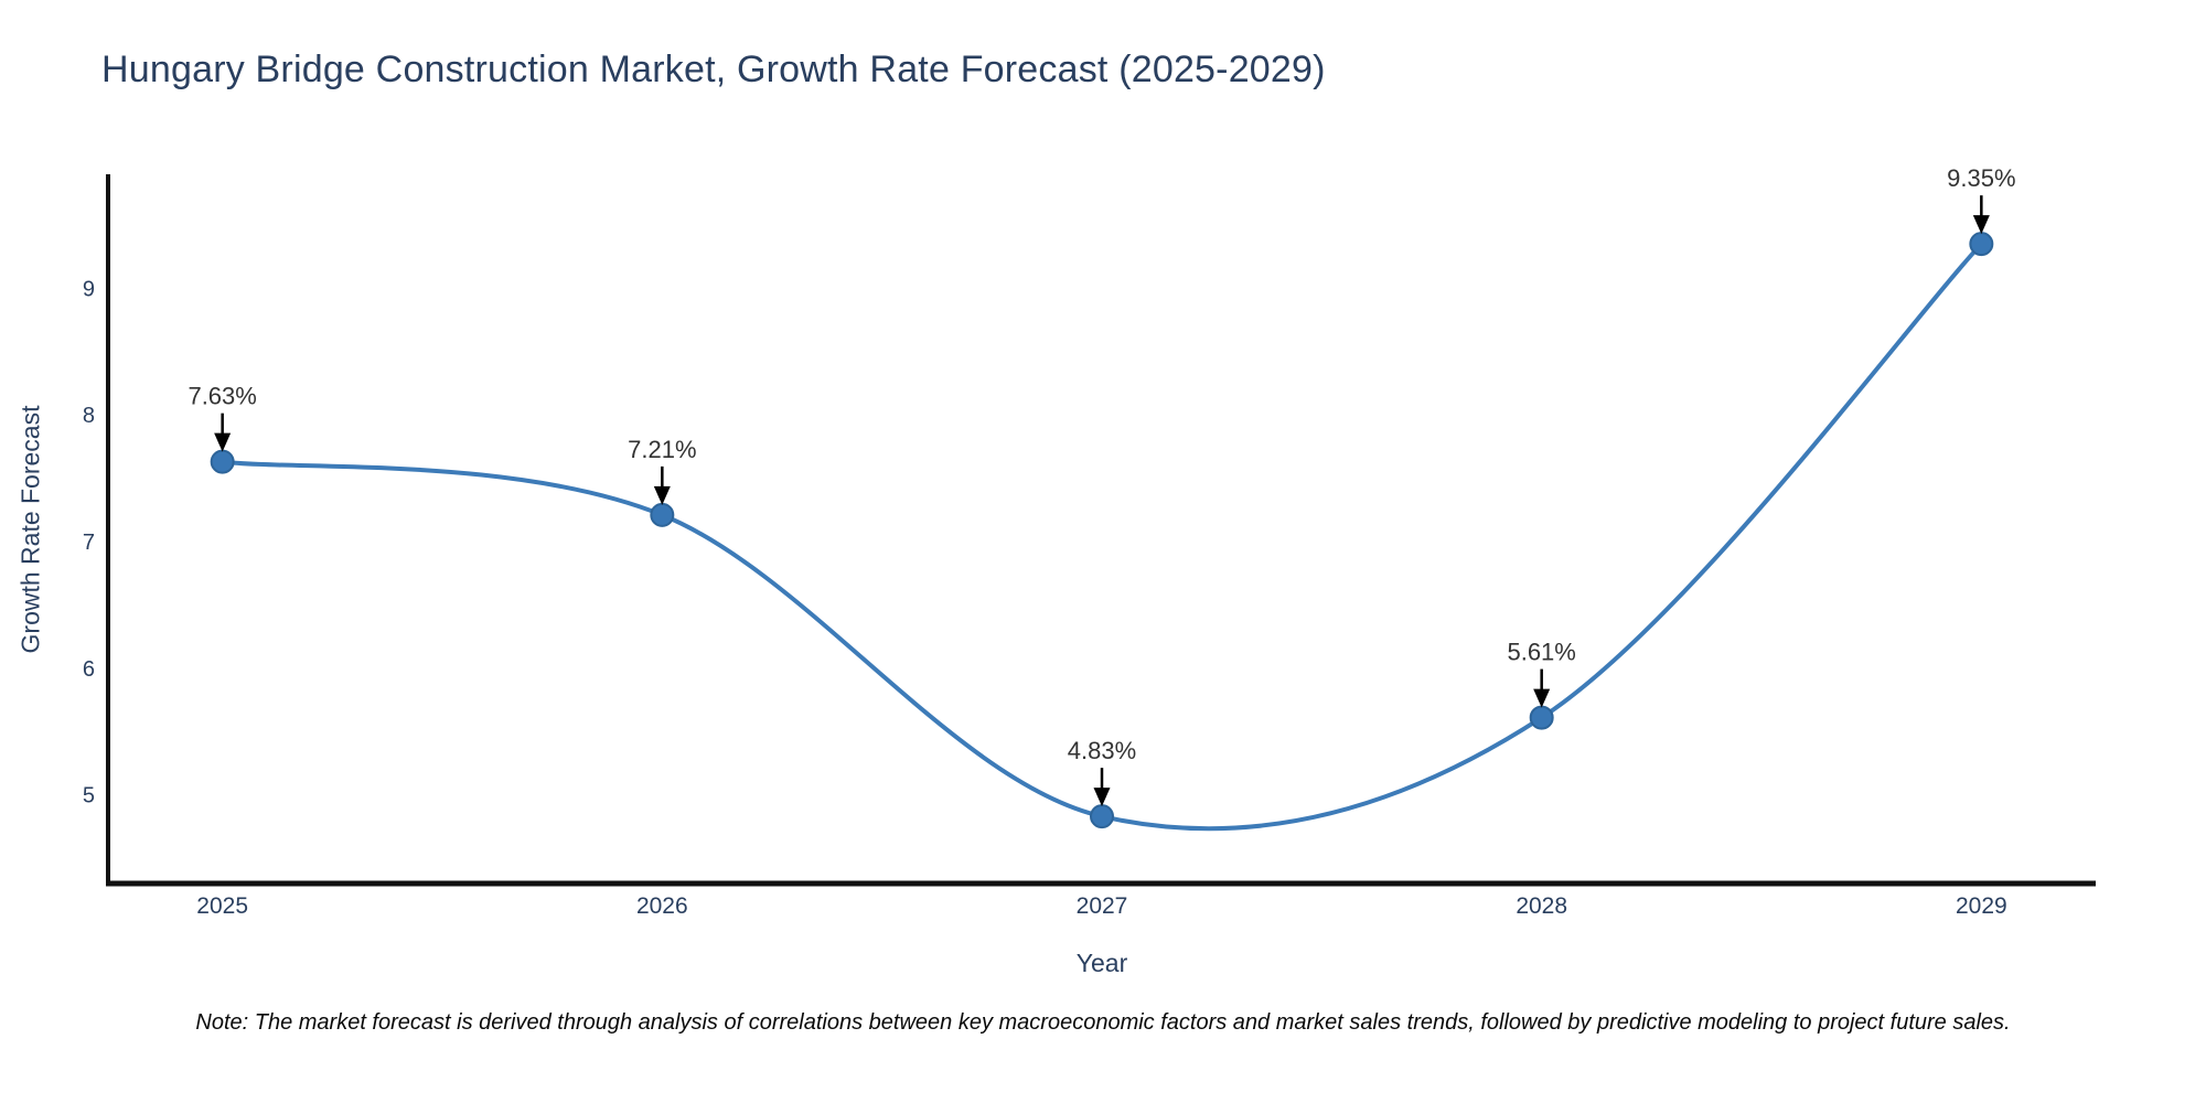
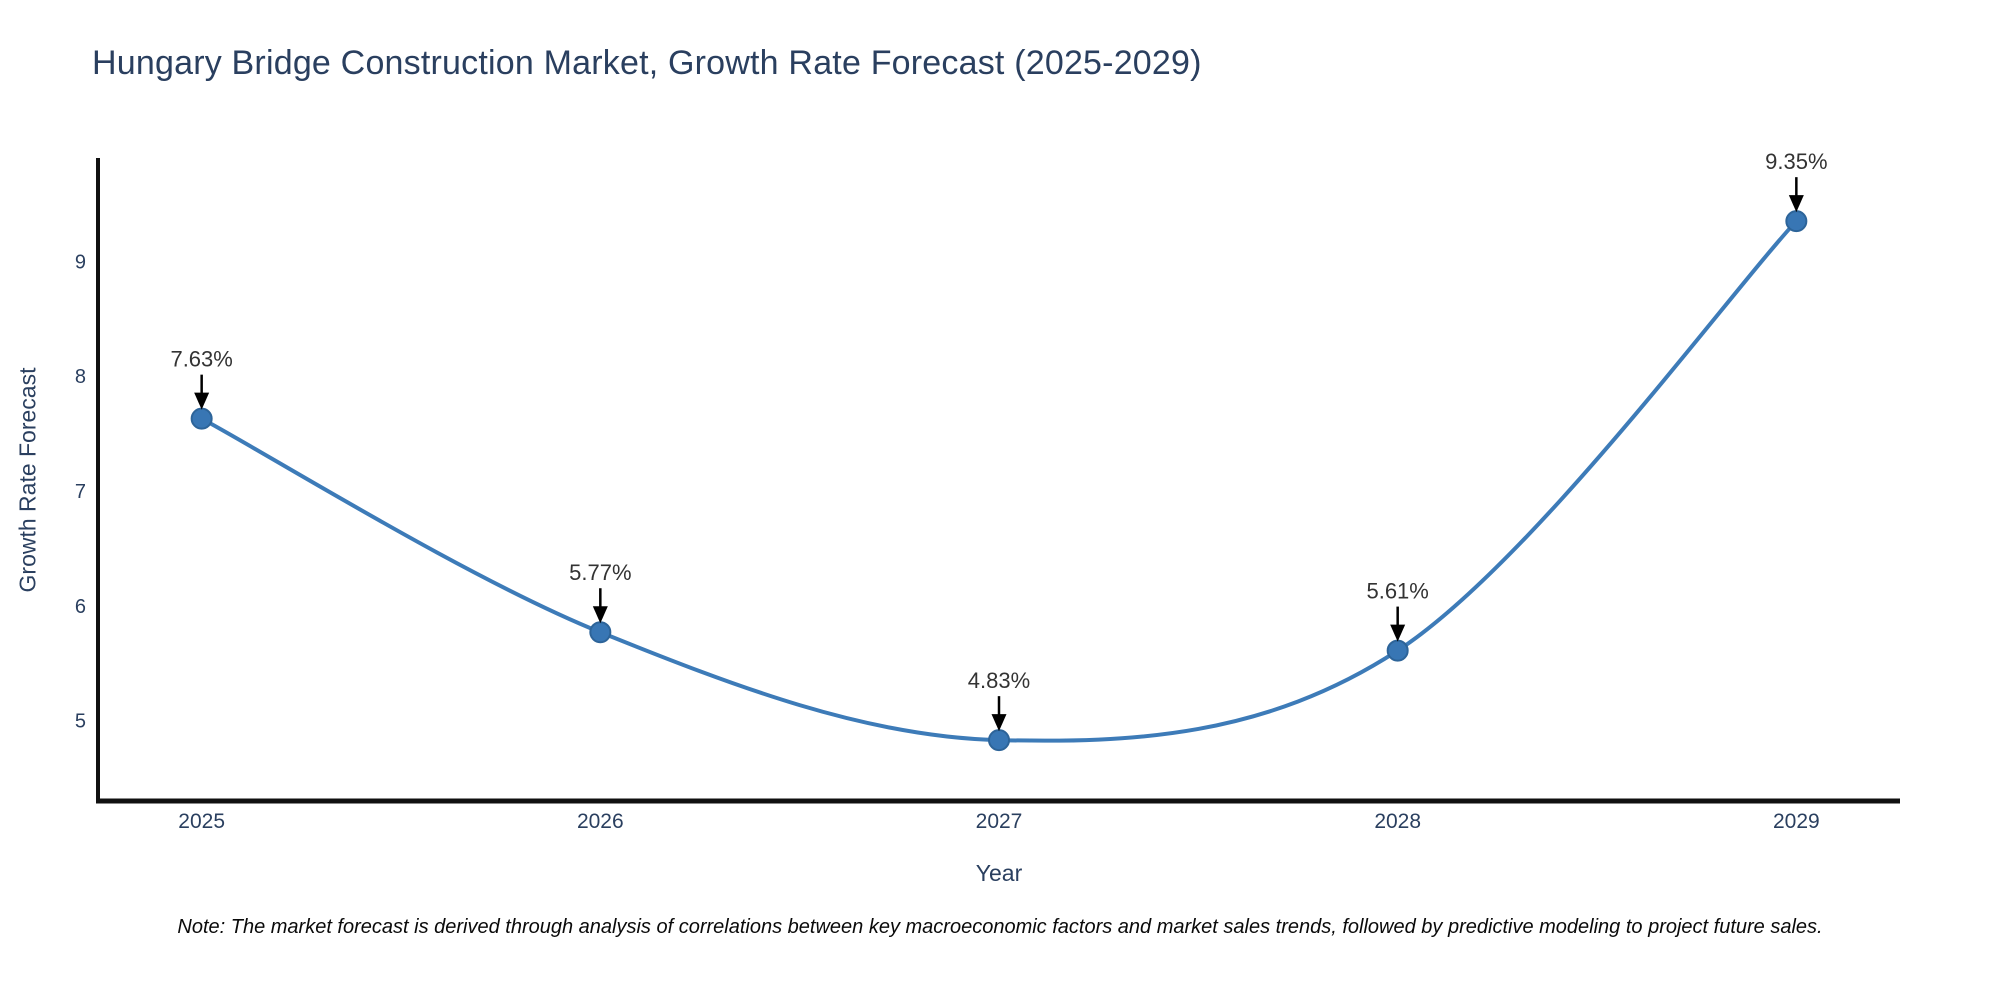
2026: 7.21% -> 5.77%
